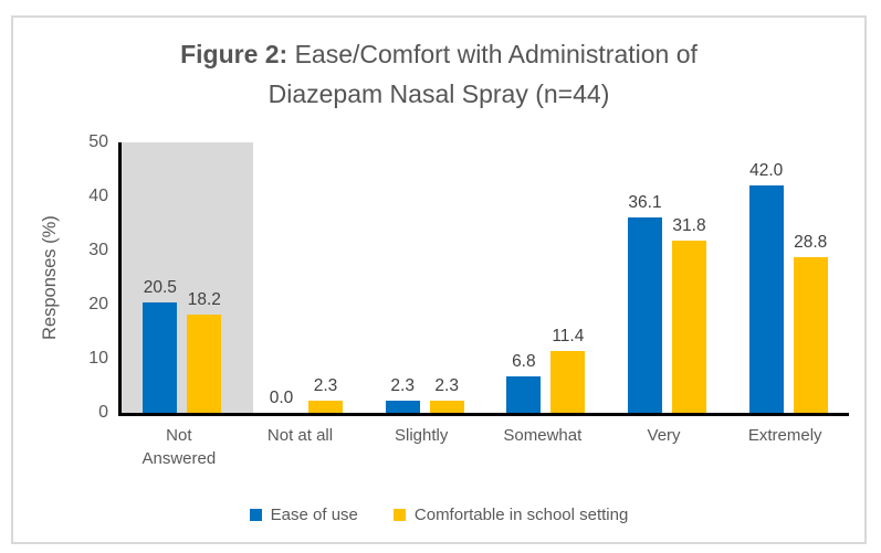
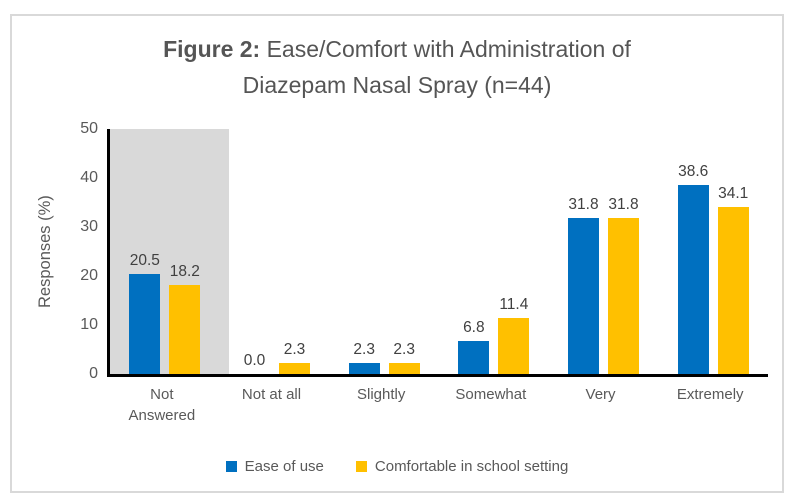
Ease of use/Very: 36.1 -> 31.8
Ease of use/Extremely: 42.0 -> 38.6
Comfortable in school setting/Extremely: 28.8 -> 34.1
